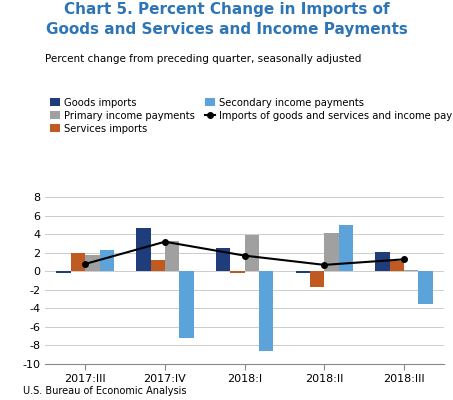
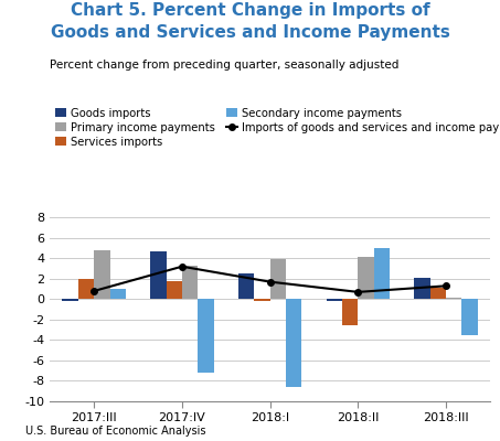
Primary income payments/2017:III: 1.8 -> 4.8
Secondary income payments/2017:III: 2.3 -> 1.0
Services imports/2017:IV: 1.2 -> 1.8
Services imports/2018:II: -1.7 -> -2.6
